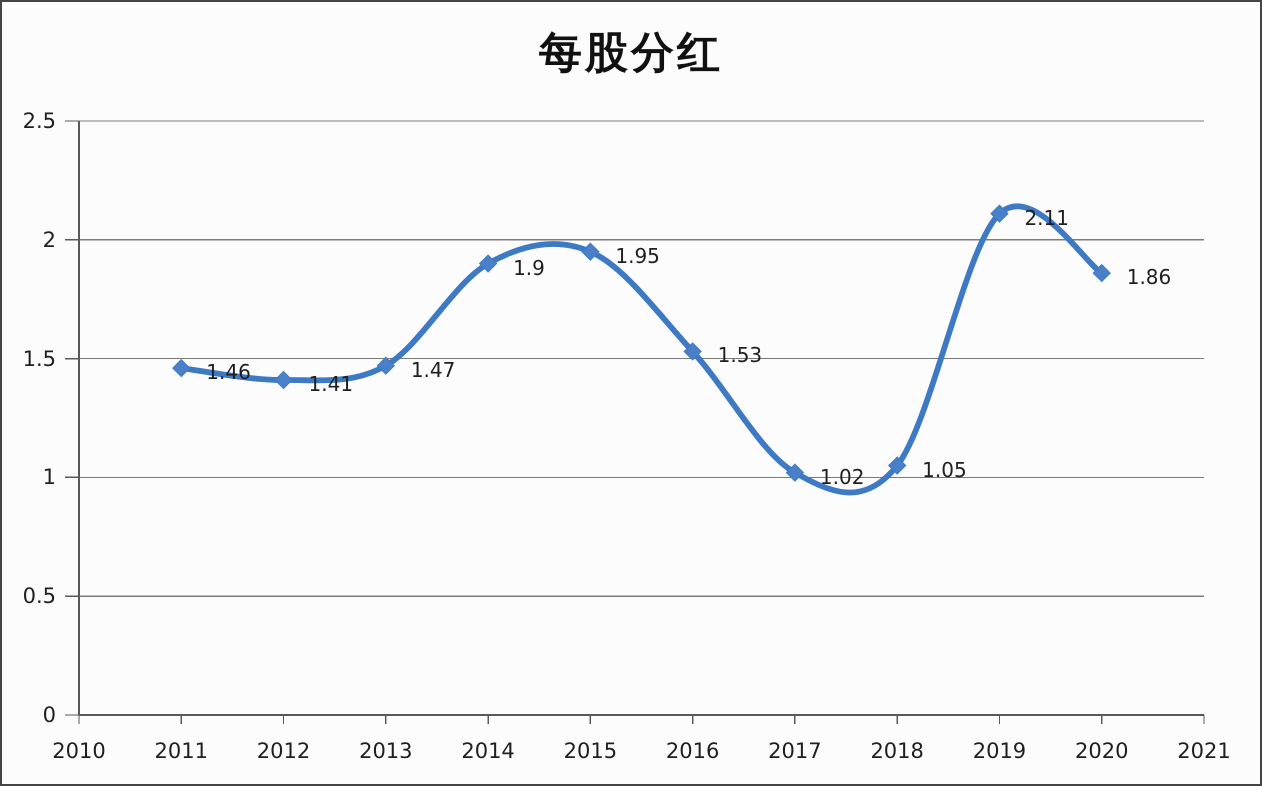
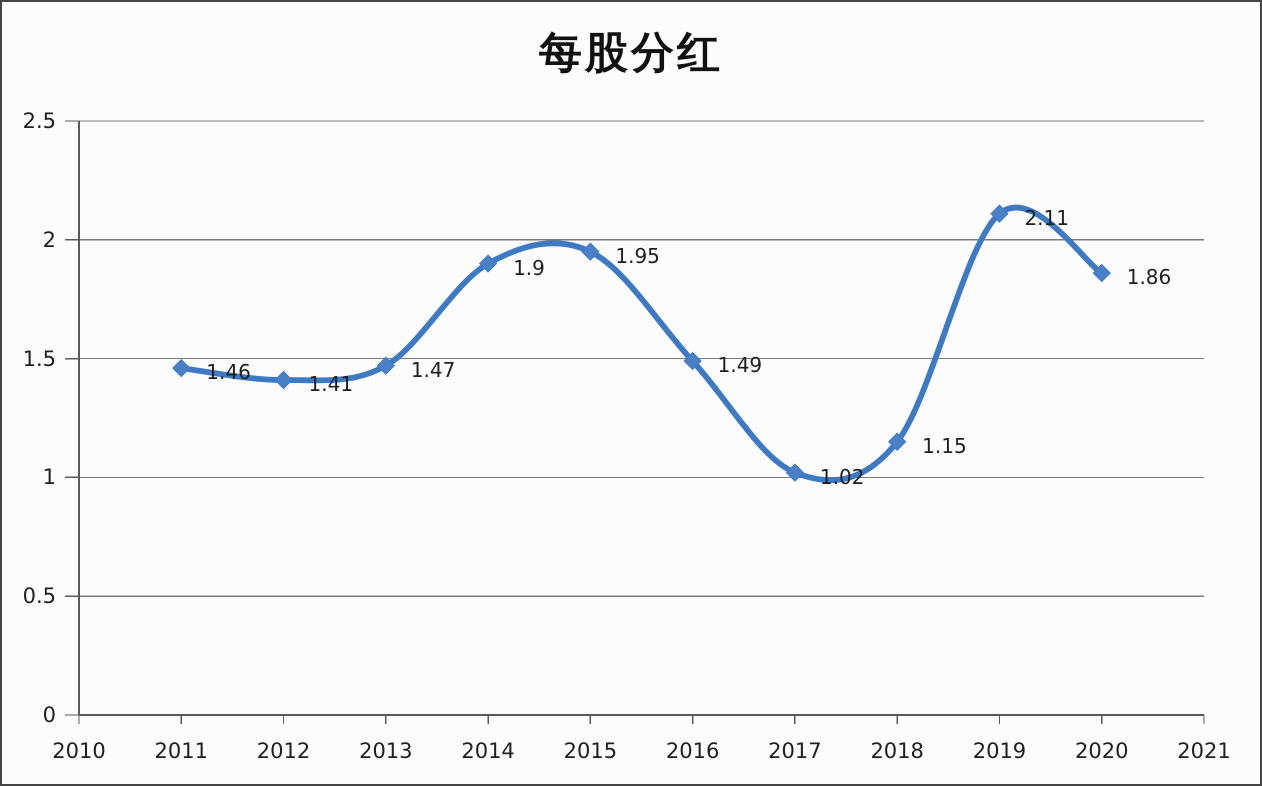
2016: 1.53 -> 1.49
2018: 1.05 -> 1.15
